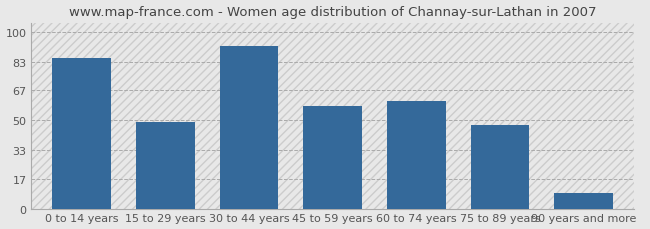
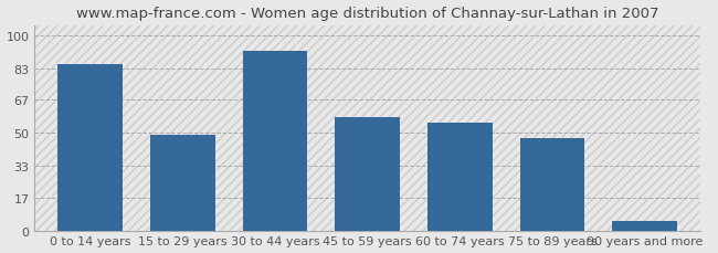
60 to 74 years: 61 -> 55
90 years and more: 9 -> 5
